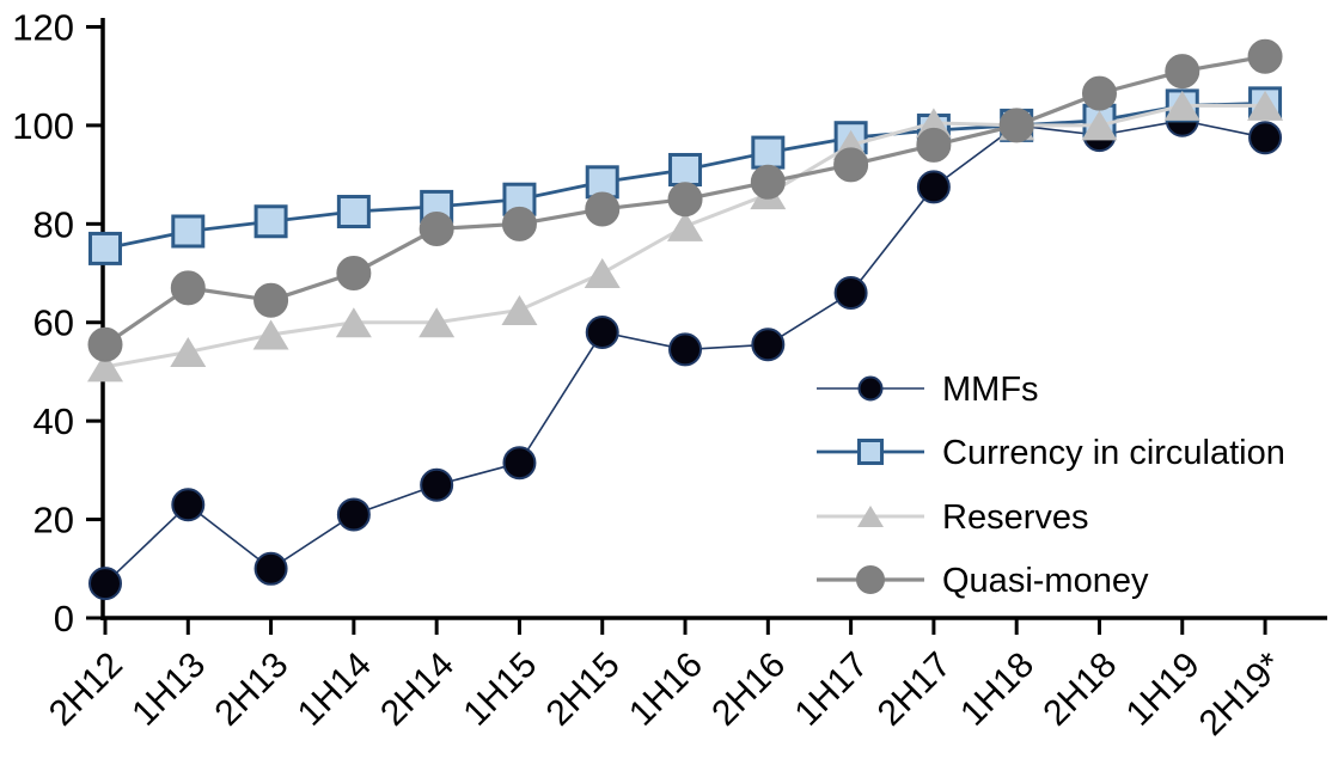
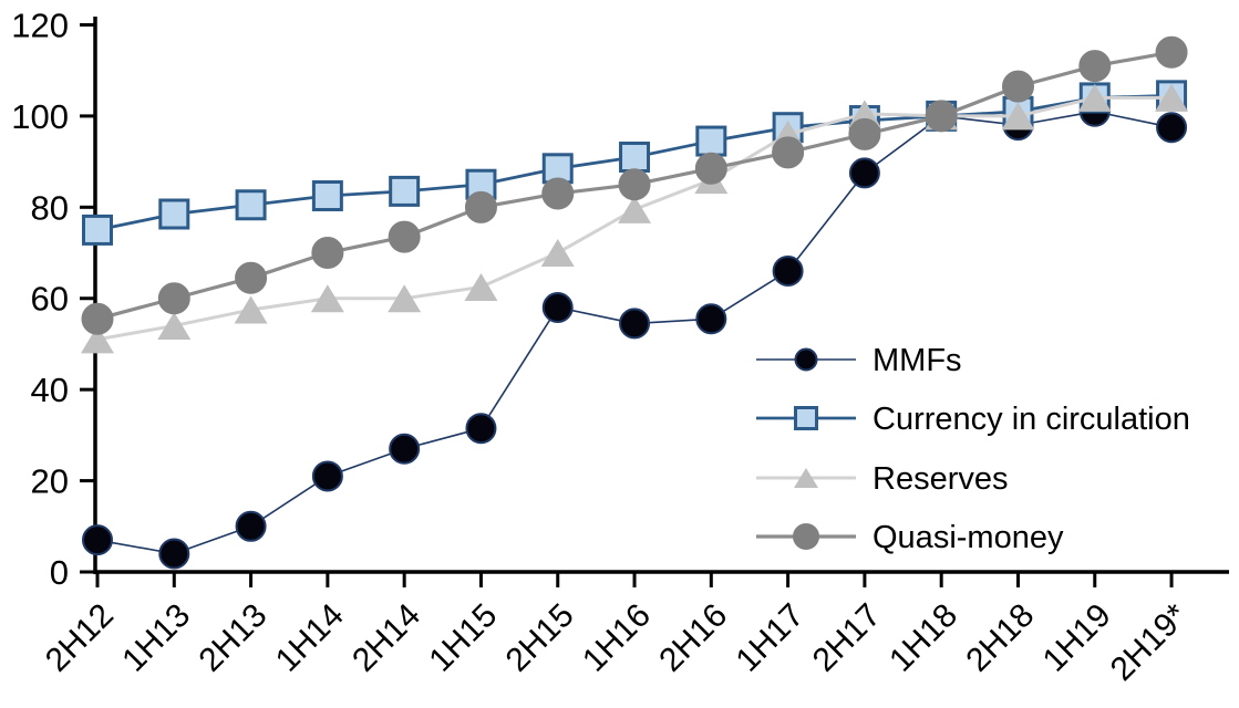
MMFs/1H13: 23 -> 4
Quasi-money/1H13: 67 -> 60
Quasi-money/2H14: 79 -> 74
